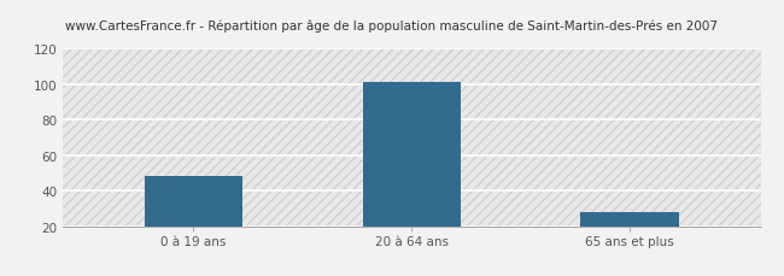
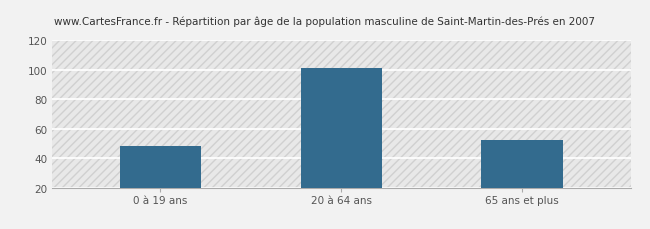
65 ans et plus: 28 -> 52
